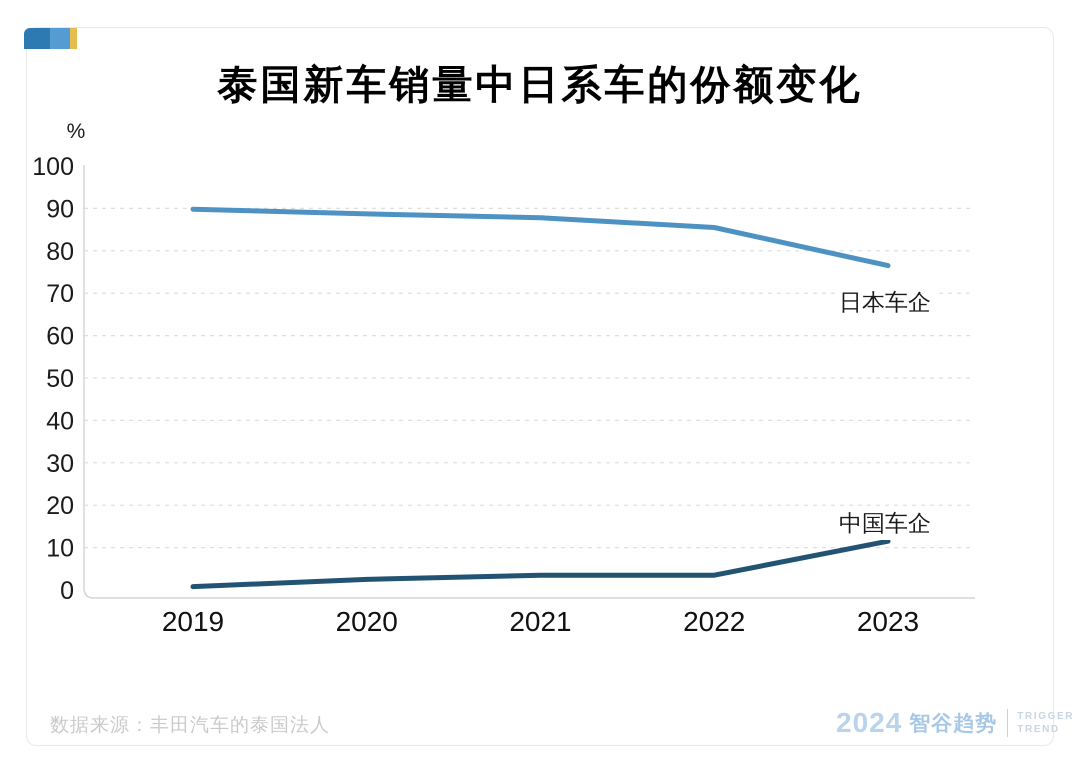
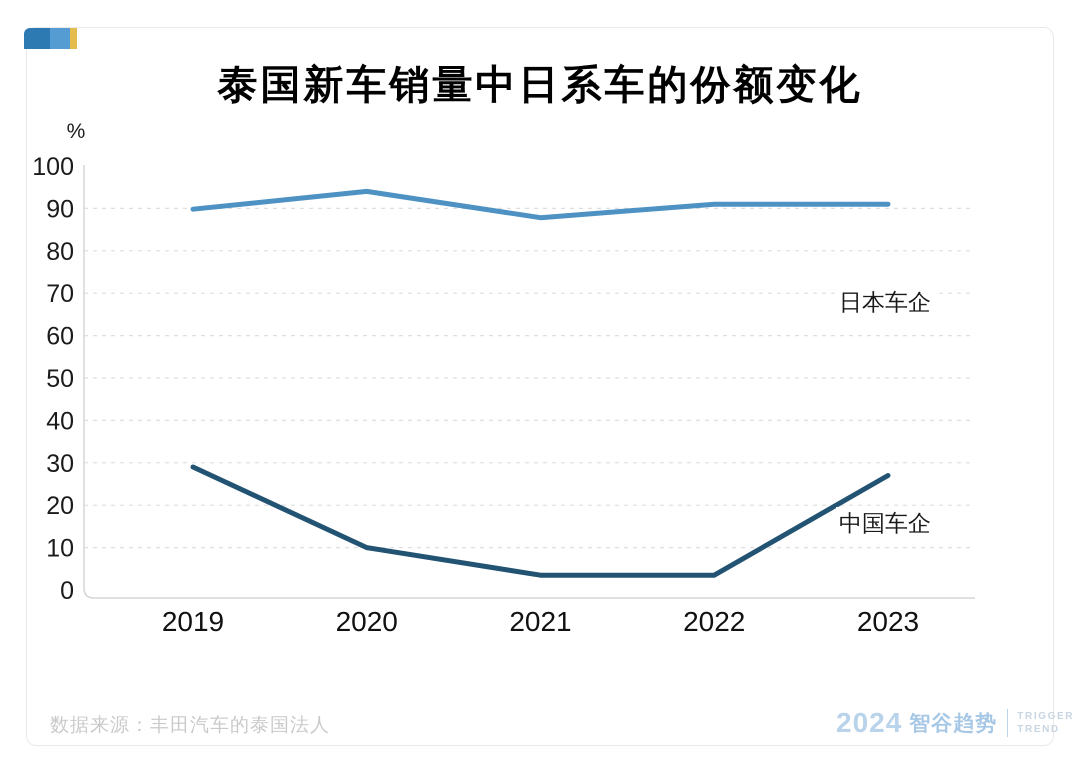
中国车企/2019: 1 -> 29
日本车企/2020: 89 -> 94
中国车企/2020: 2 -> 10
日本车企/2022: 86 -> 91
日本车企/2023: 76 -> 91
中国车企/2023: 12 -> 27
